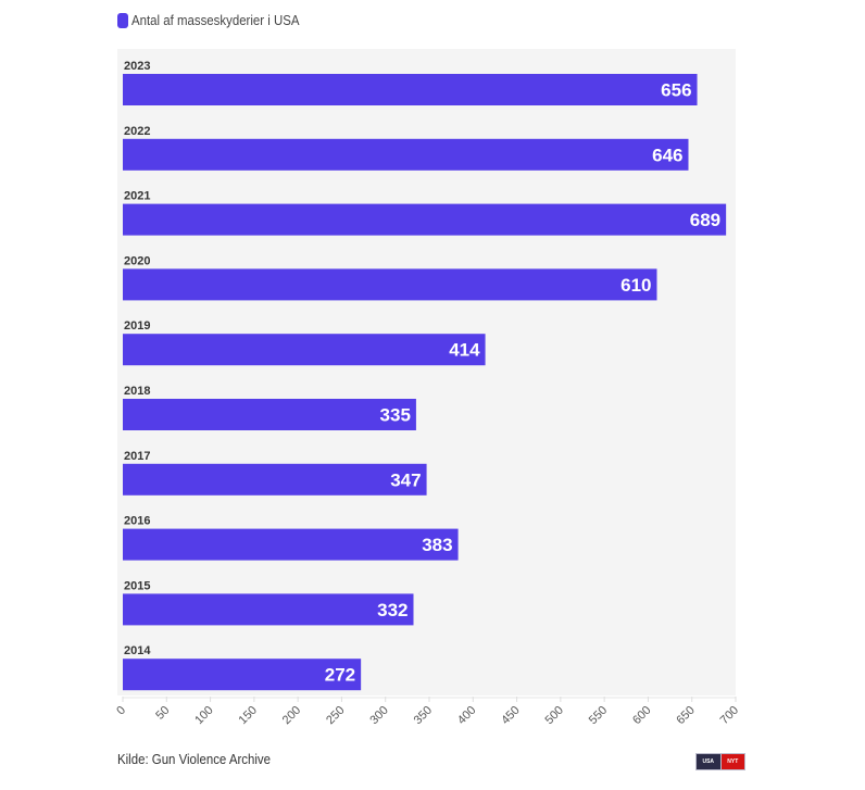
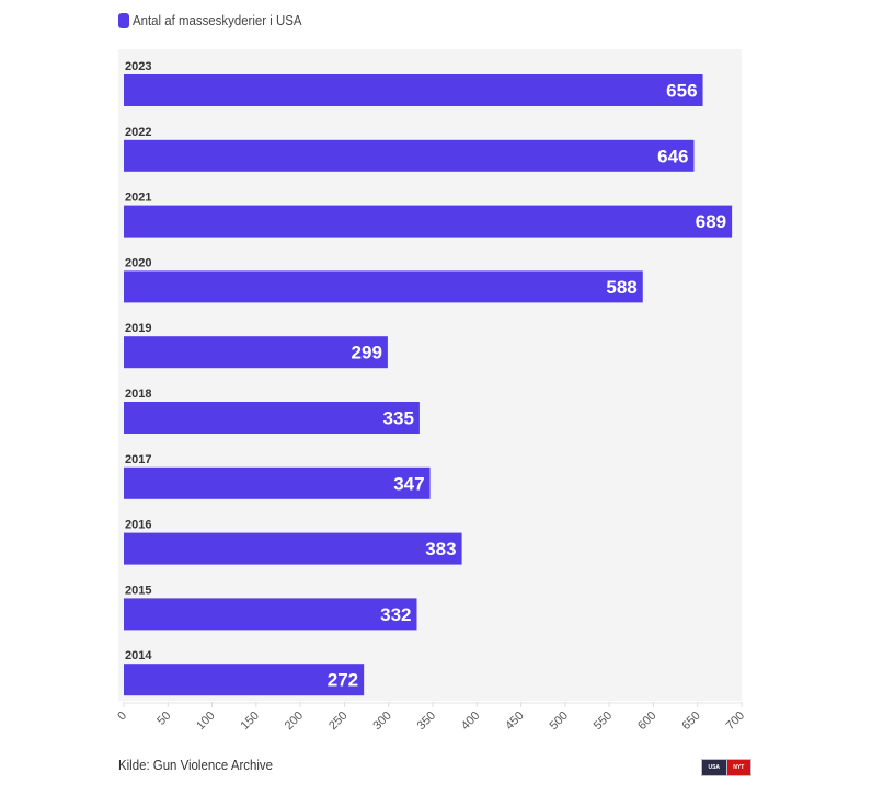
2020: 610 -> 588
2019: 414 -> 299
